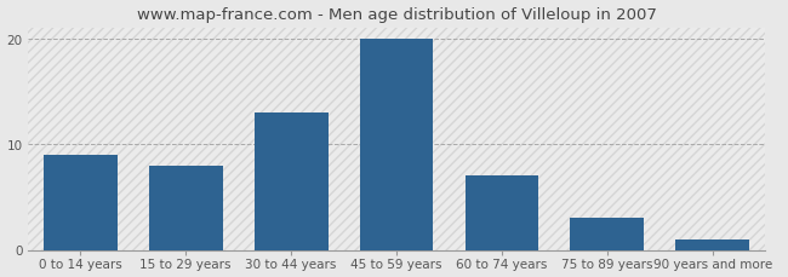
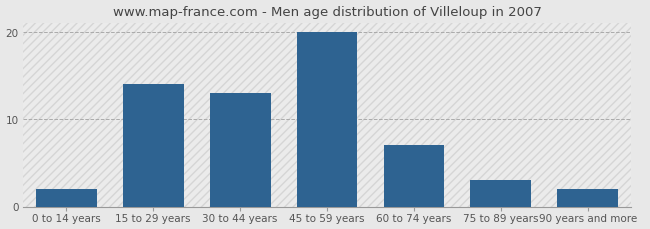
0 to 14 years: 9 -> 2
15 to 29 years: 8 -> 14
90 years and more: 1 -> 2
